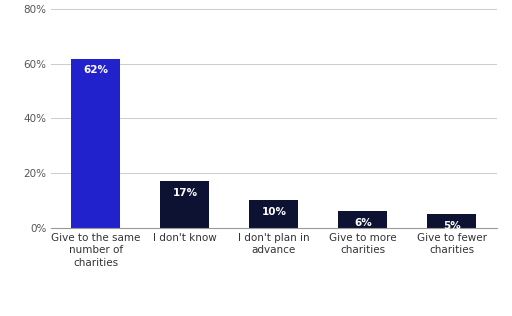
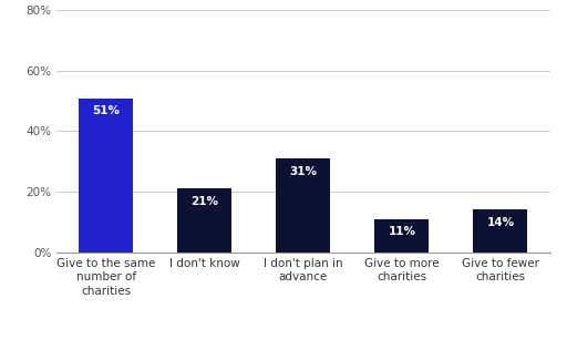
Give to the same number of charities: 62% -> 51%
I don't know: 17% -> 21%
I don't plan in advance: 10% -> 31%
Give to more charities: 6% -> 11%
Give to fewer charities: 5% -> 14%
